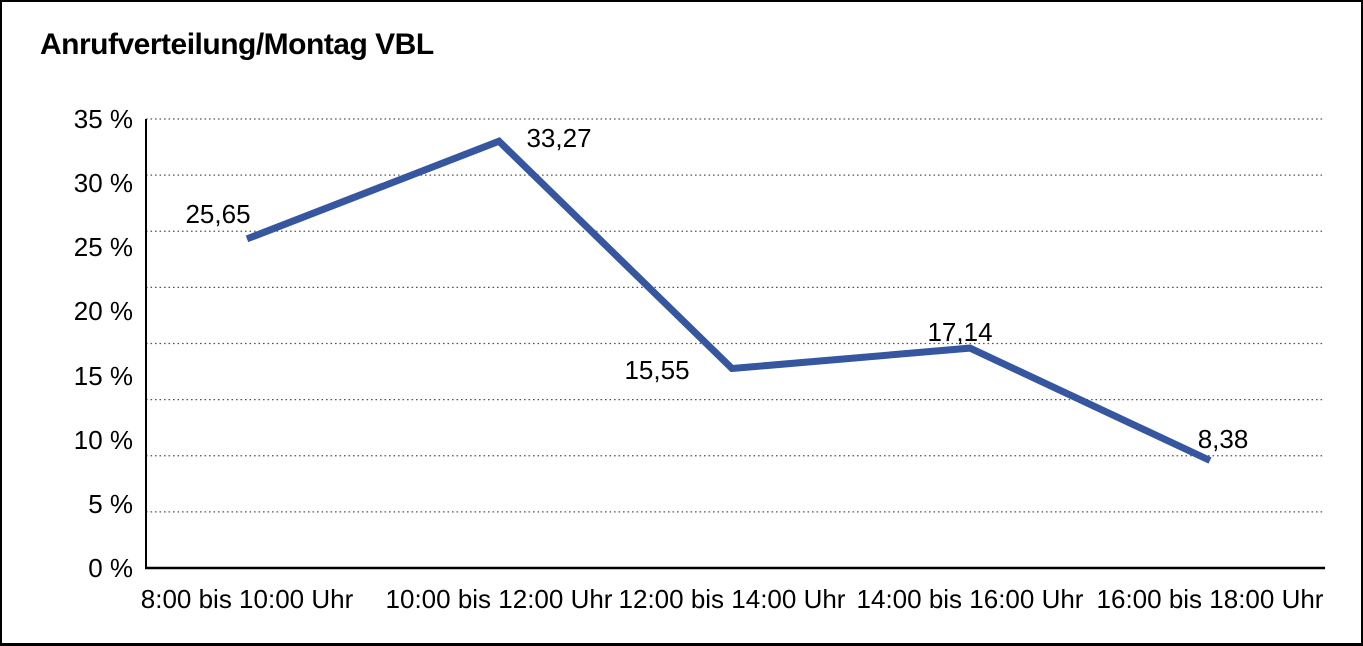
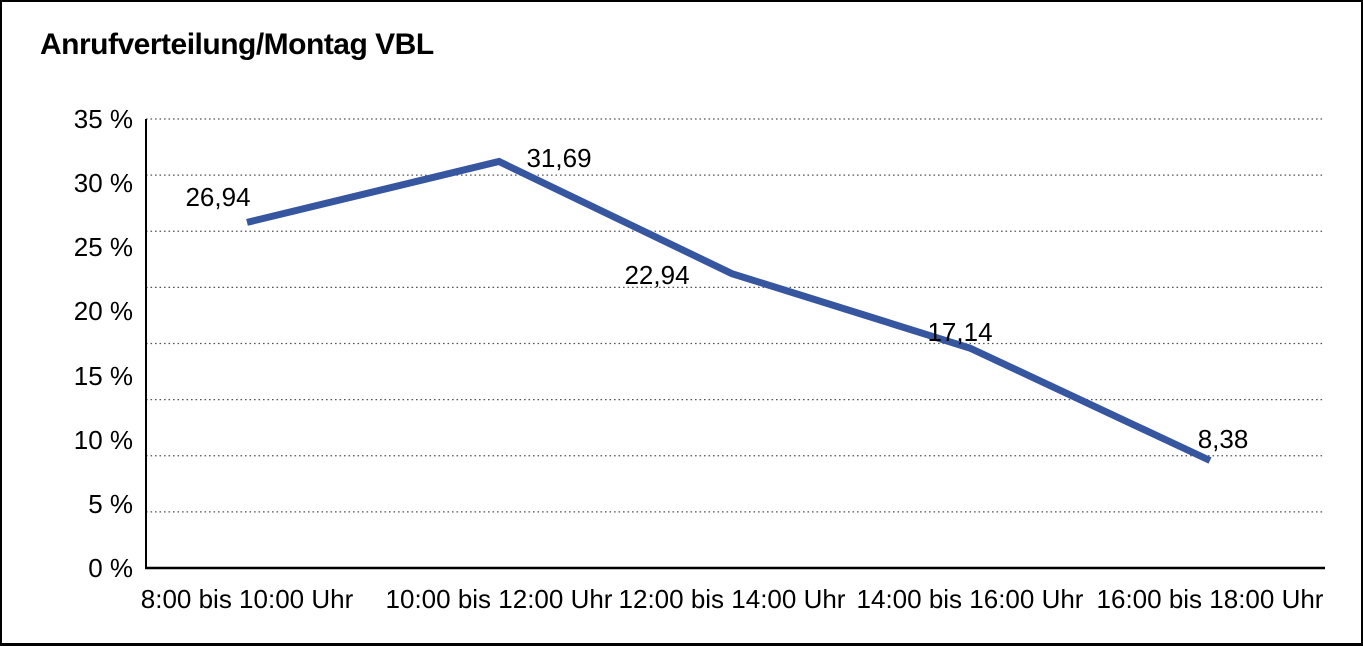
8:00 bis 10:00 Uhr: 25,65 -> 26,94
10:00 bis 12:00 Uhr: 33,27 -> 31,69
12:00 bis 14:00 Uhr: 15,55 -> 22,94
